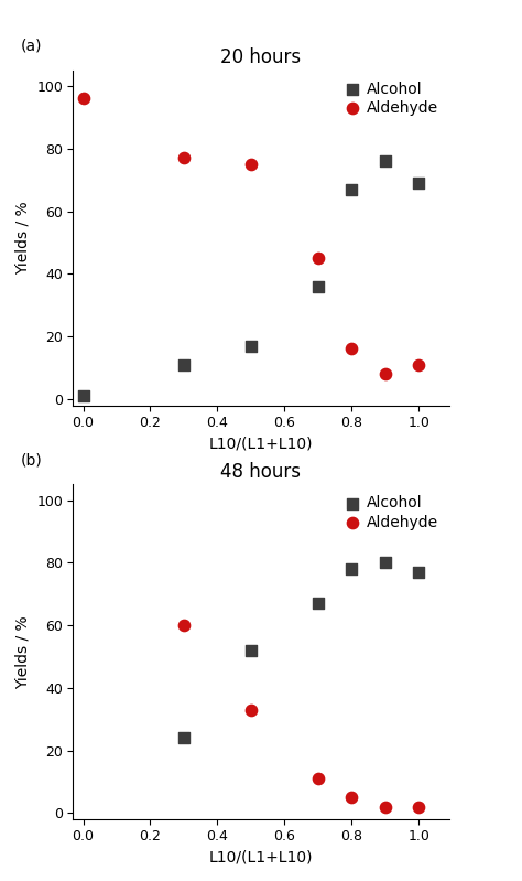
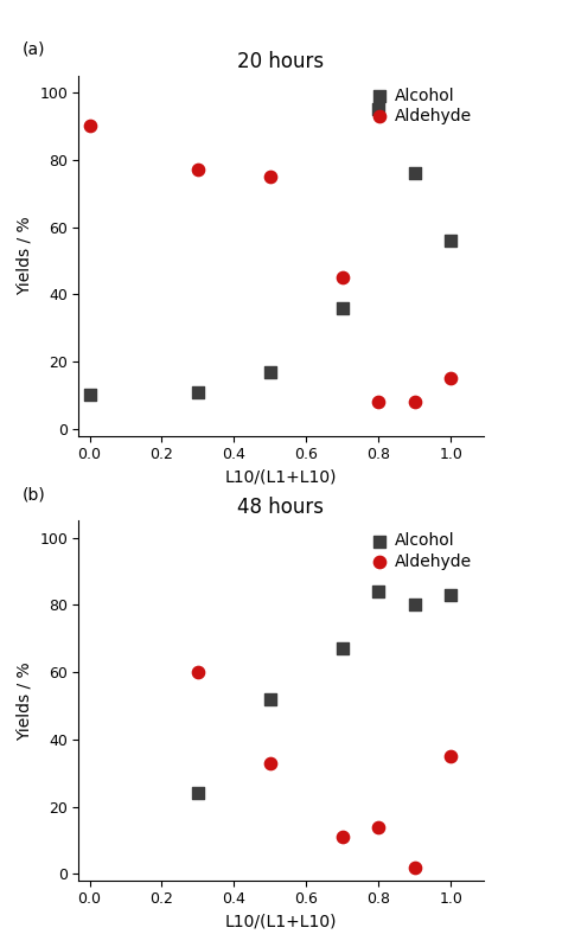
20 hours/Alcohol/0.0: 1 -> 10
20 hours/Aldehyde/0.0: 96 -> 90
20 hours/Alcohol/0.8: 67 -> 95
20 hours/Aldehyde/0.8: 16 -> 8
20 hours/Alcohol/1.0: 69 -> 56
20 hours/Aldehyde/1.0: 11 -> 15
48 hours/Alcohol/0.8: 78 -> 84
48 hours/Aldehyde/0.8: 5 -> 14
48 hours/Alcohol/1.0: 77 -> 83
48 hours/Aldehyde/1.0: 2 -> 35
